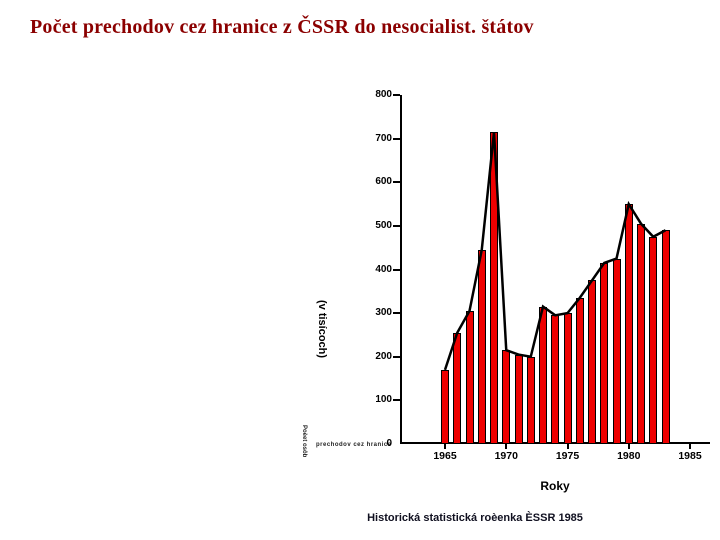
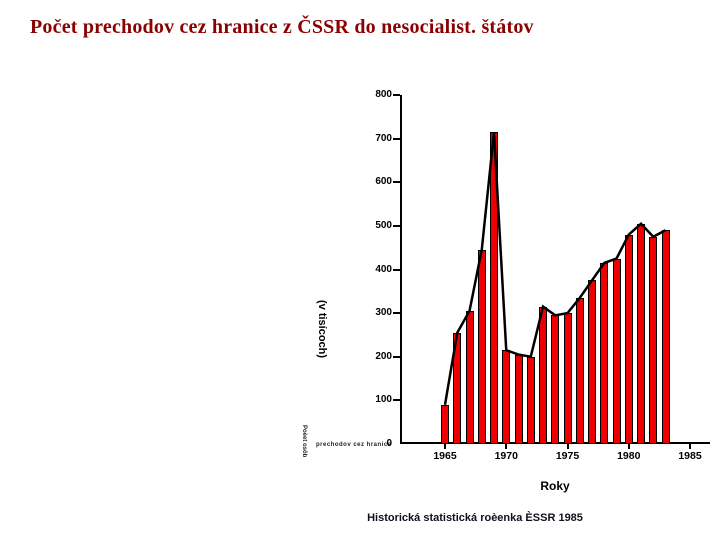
1965: 170 -> 90
1980: 550 -> 480
